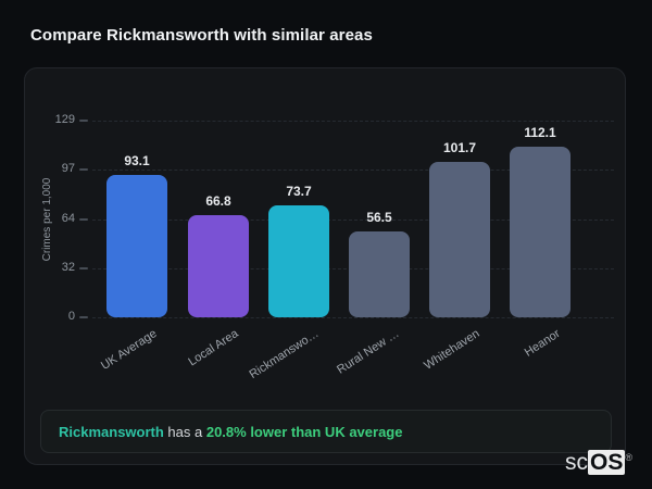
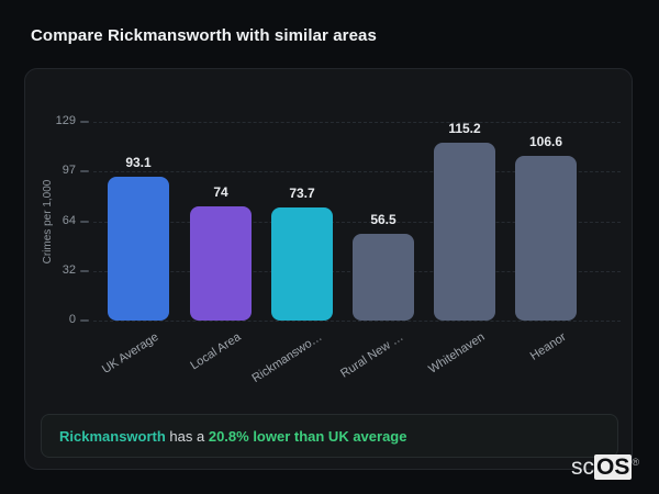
Local Area: 66.8 -> 74
Whitehaven: 101.7 -> 115.2
Heanor: 112.1 -> 106.6
